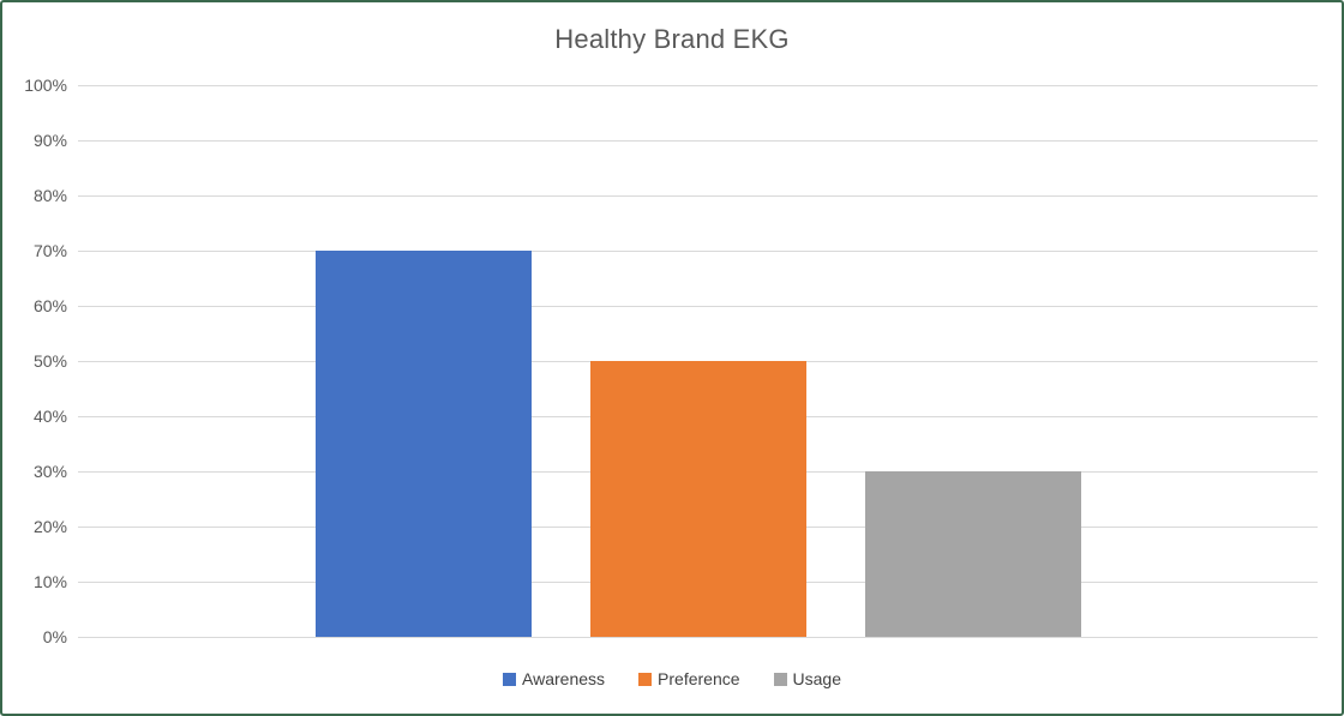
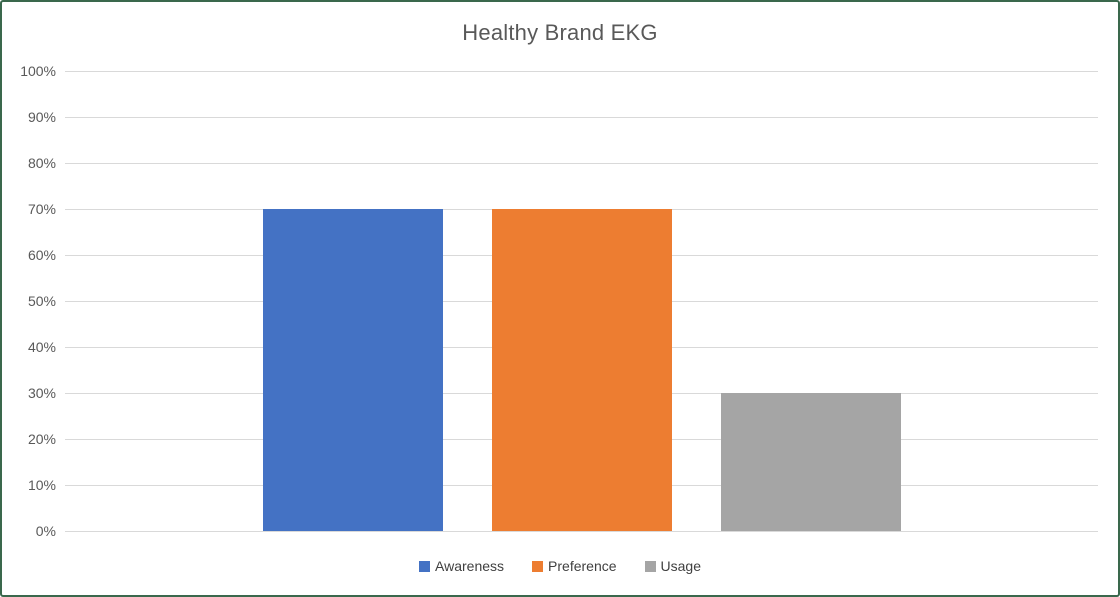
Preference: 50% -> 70%
